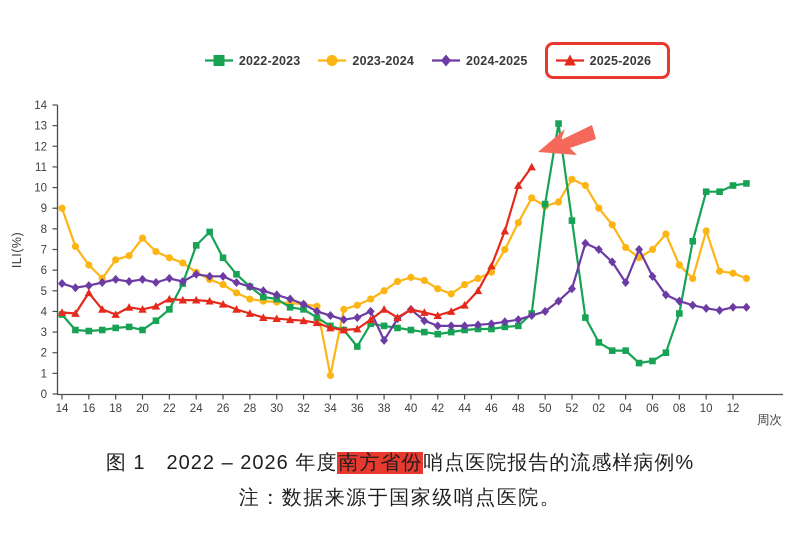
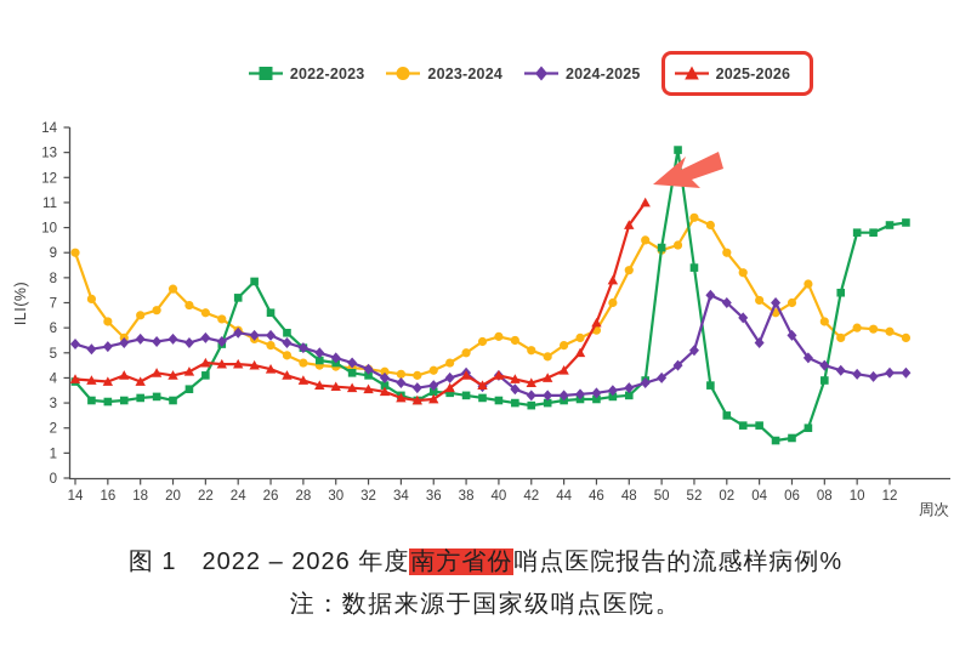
2025-2026/16: 4.9 -> 3.9
2023-2024/34: 0.9 -> 4.2
2022-2023/36: 2.3 -> 3.5
2024-2025/38: 2.6 -> 4.2
2023-2024/10: 7.9 -> 6.0
